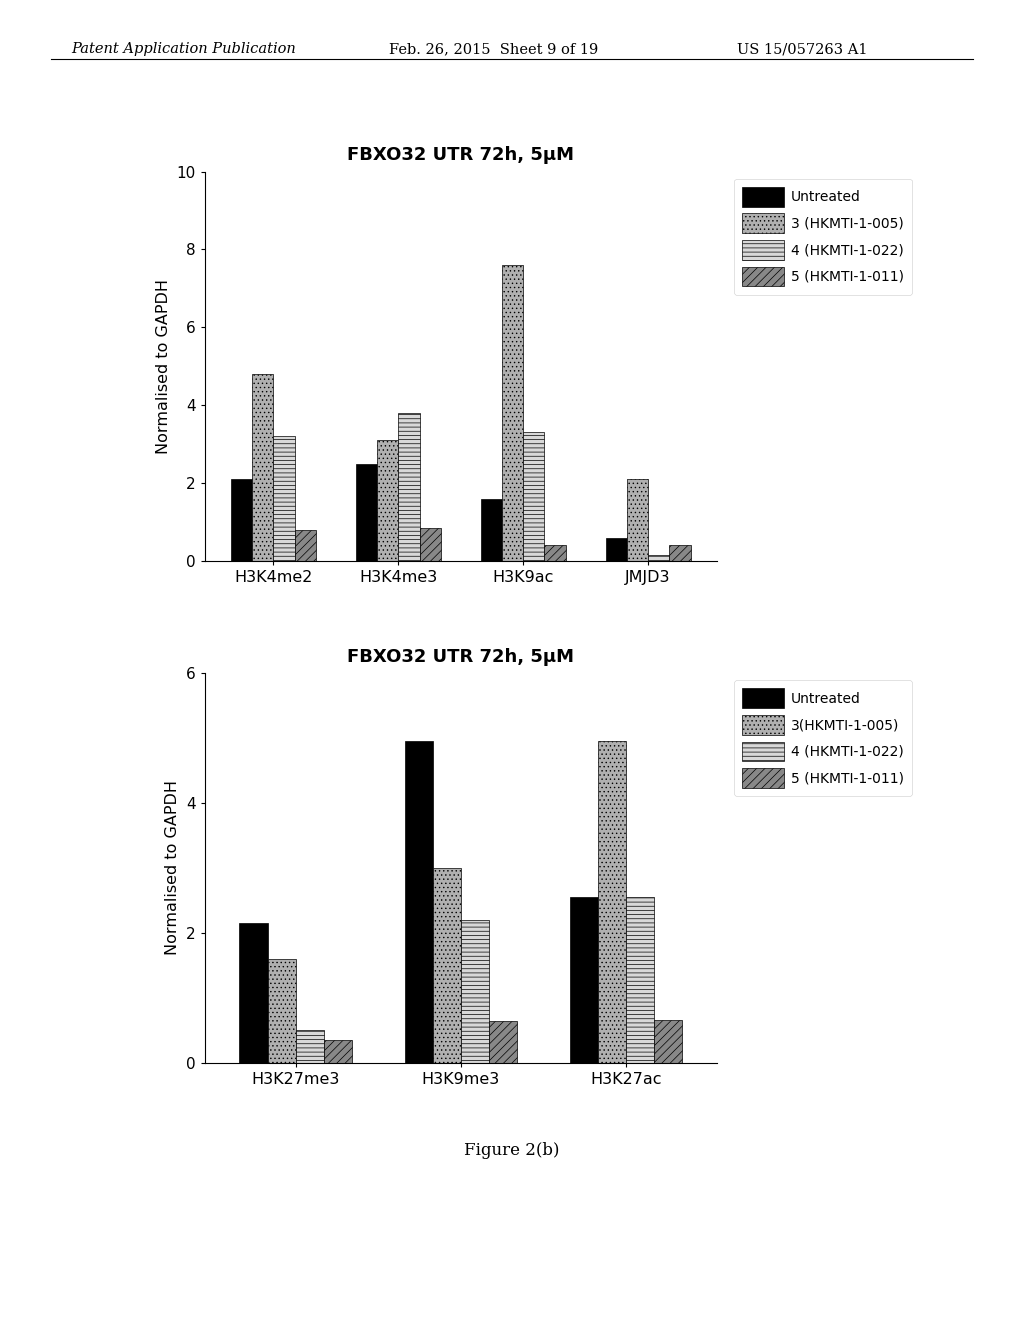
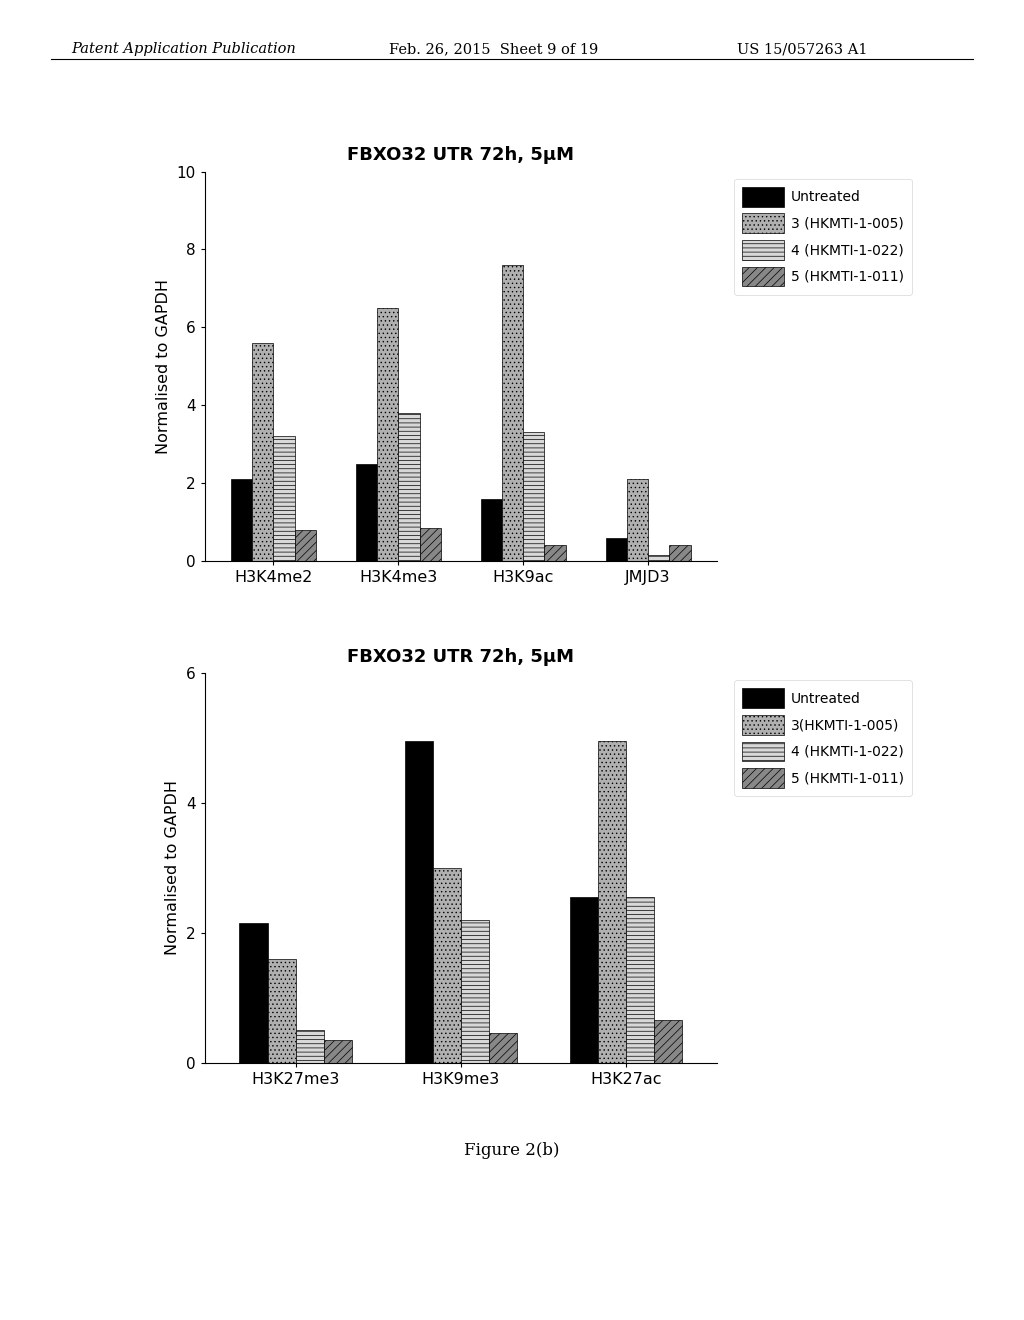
3 (HKMTI-1-005)/H3K4me2: 4.8 -> 5.6
3 (HKMTI-1-005)/H3K4me3: 3.1 -> 6.5
5 (HKMTI-1-011)/H3K9me3: 0.64 -> 0.45
